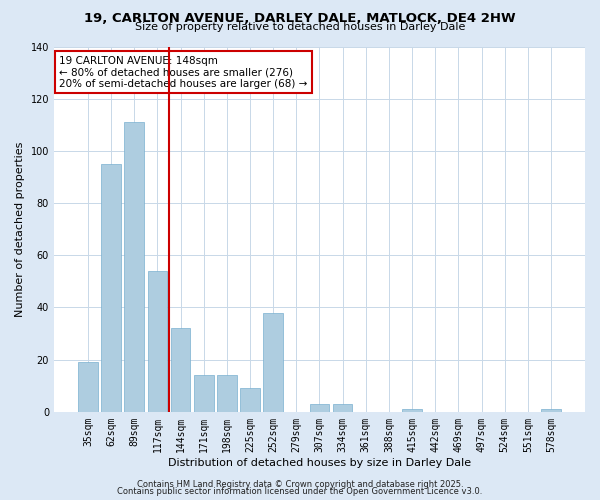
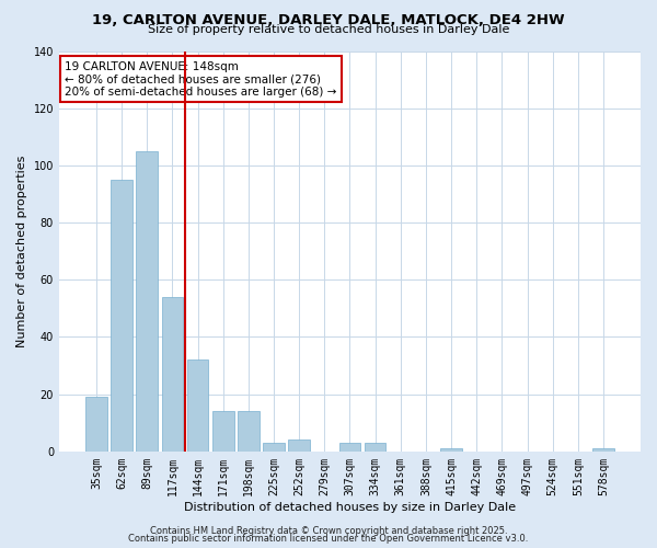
89sqm: 111 -> 105
225sqm: 9 -> 3
252sqm: 38 -> 4
